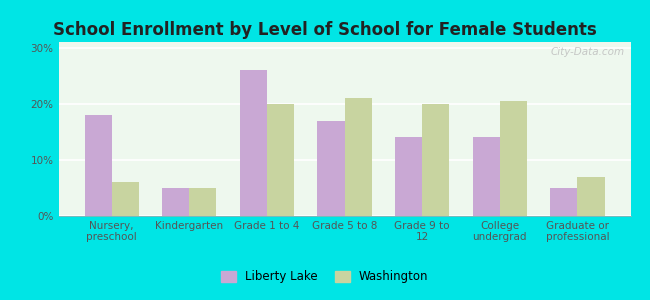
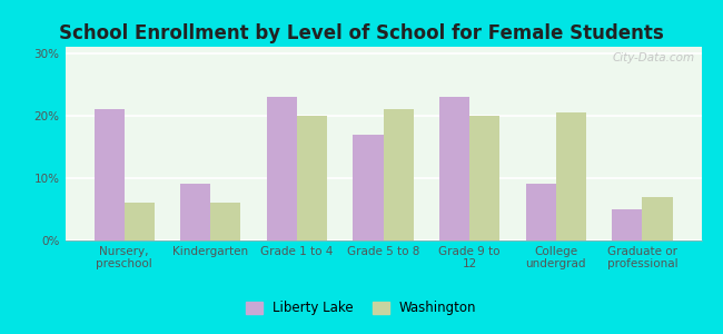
Liberty Lake/Nursery, preschool: 18% -> 21%
Liberty Lake/Kindergarten: 5% -> 9%
Washington/Kindergarten: 5.0% -> 6.0%
Liberty Lake/Grade 1 to 4: 26% -> 23%
Liberty Lake/Grade 9 to 12: 14% -> 23%
Liberty Lake/College undergrad: 14% -> 9%
